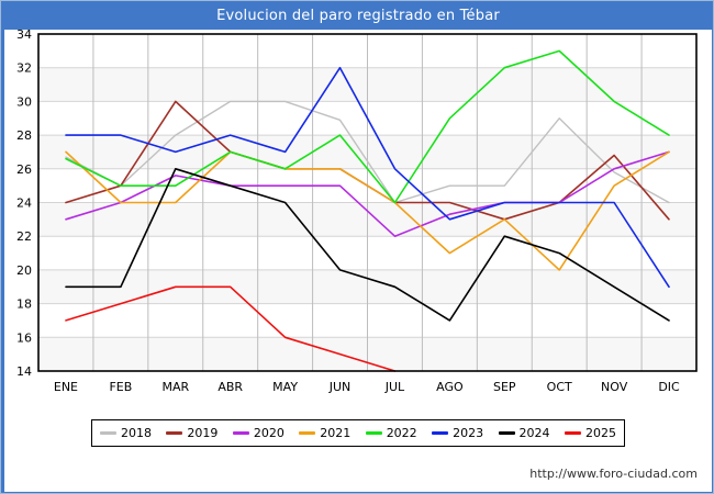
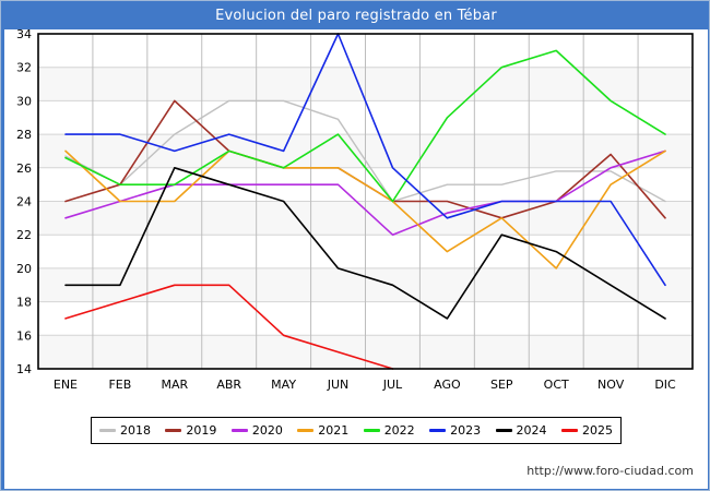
2020/MAR: 25.6 -> 25.0
2023/JUN: 32 -> 34
2018/OCT: 29.0 -> 25.8
